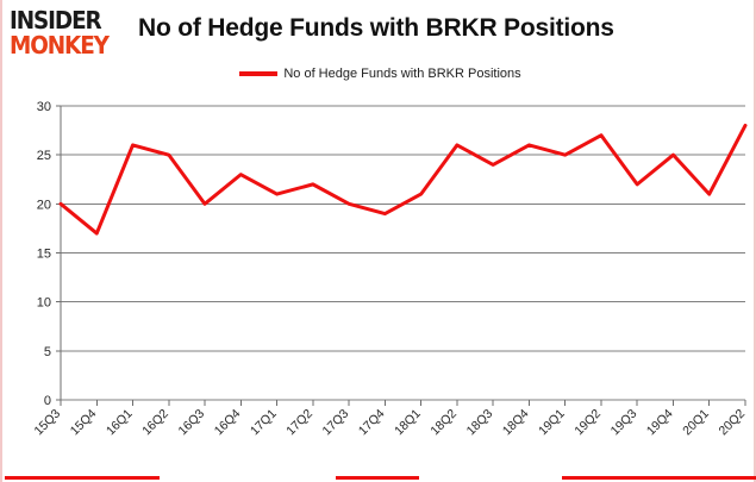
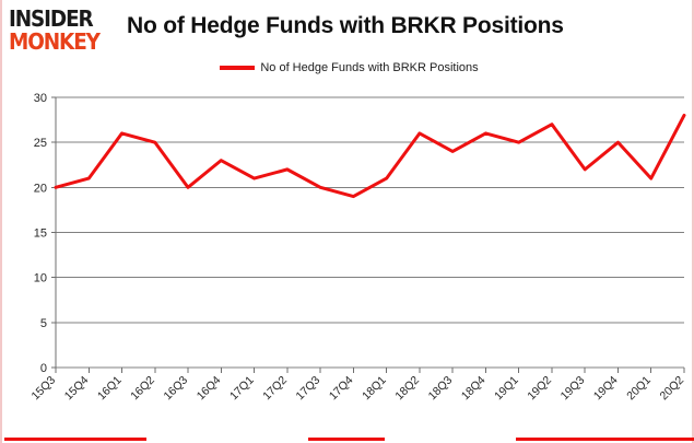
15Q4: 17 -> 21
